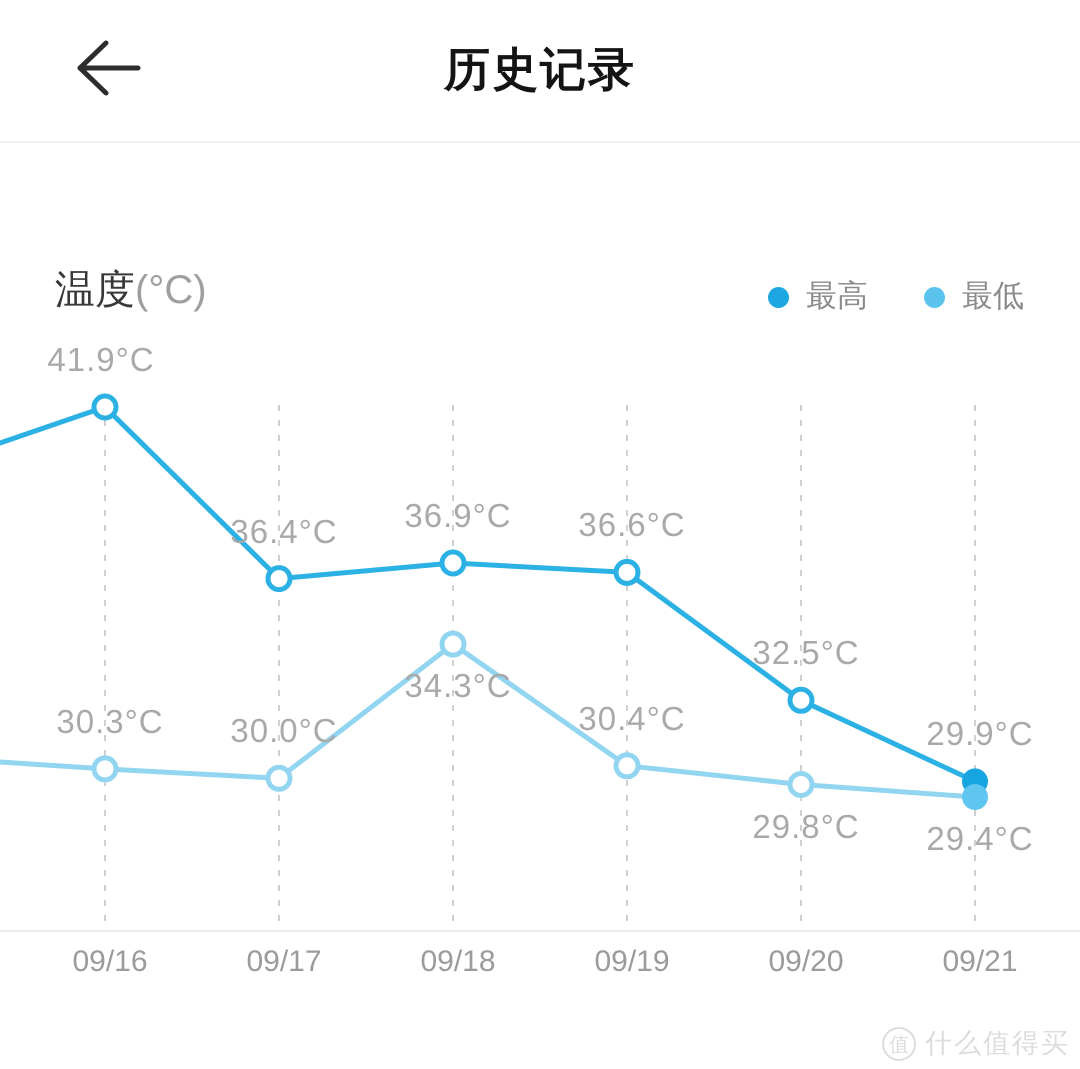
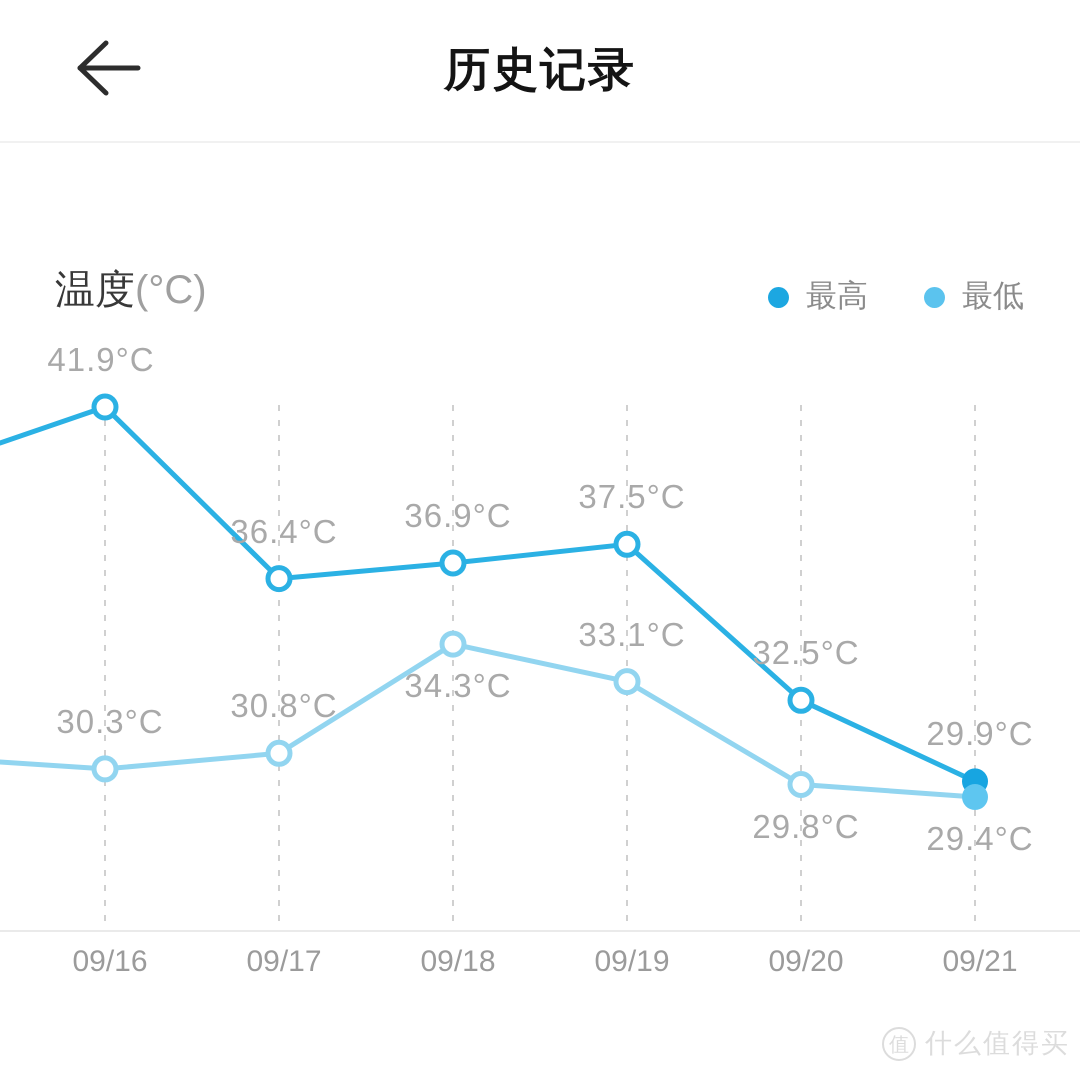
最低/09/17: 30.0°C -> 30.8°C
最高/09/19: 36.6°C -> 37.5°C
最低/09/19: 30.4°C -> 33.1°C
